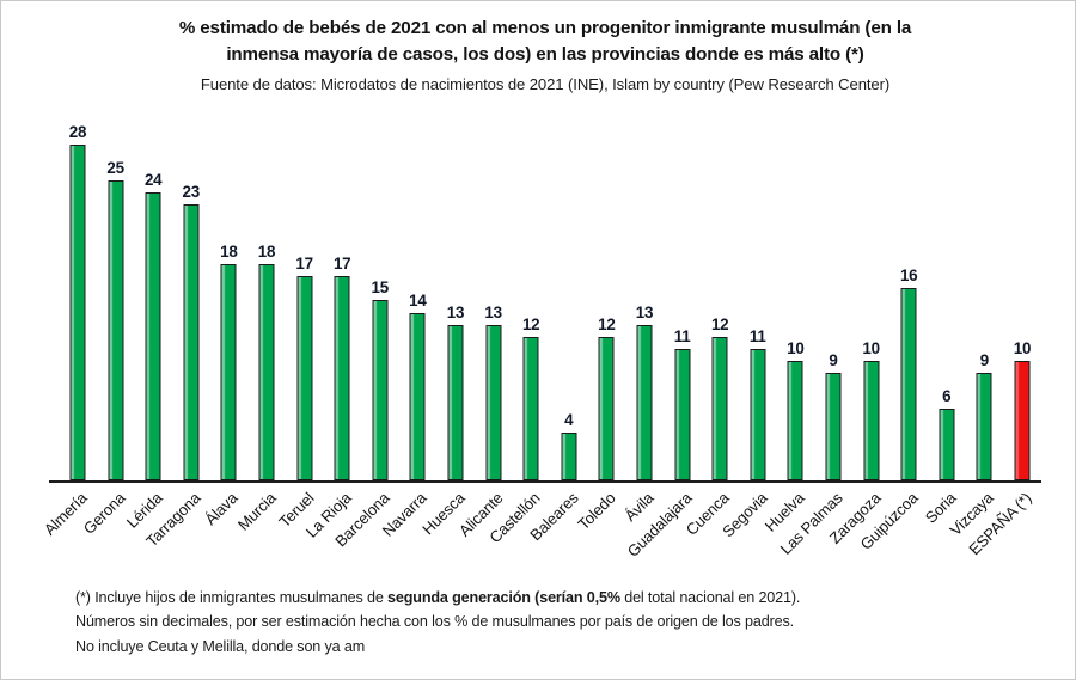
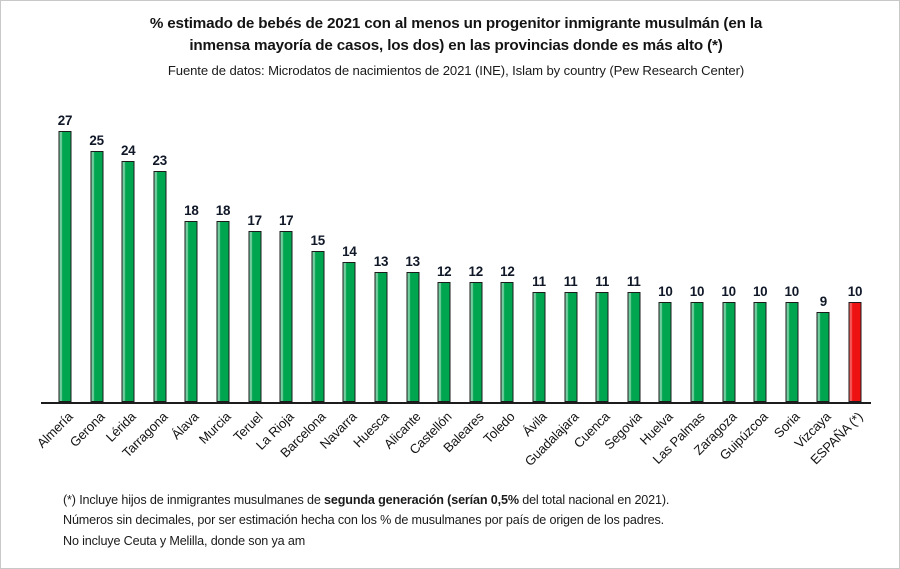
Almería: 28 -> 27
Baleares: 4 -> 12
Ávila: 13 -> 11
Cuenca: 12 -> 11
Las Palmas: 9 -> 10
Guipúzcoa: 16 -> 10
Soria: 6 -> 10
